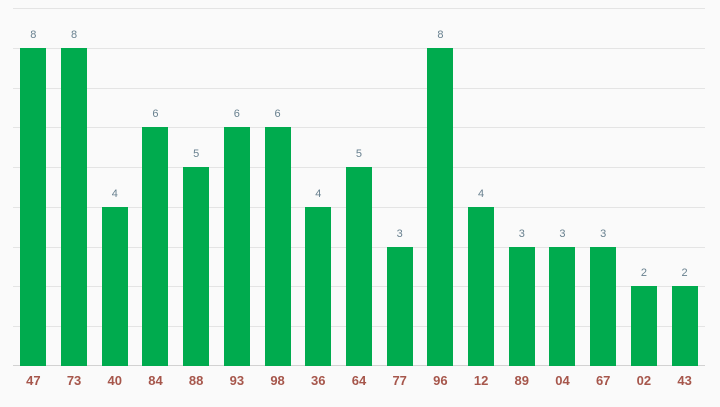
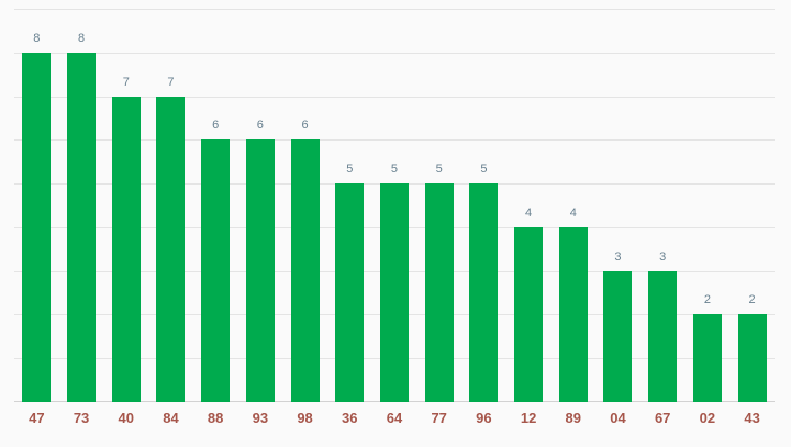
40: 4 -> 7
84: 6 -> 7
88: 5 -> 6
36: 4 -> 5
77: 3 -> 5
96: 8 -> 5
89: 3 -> 4
